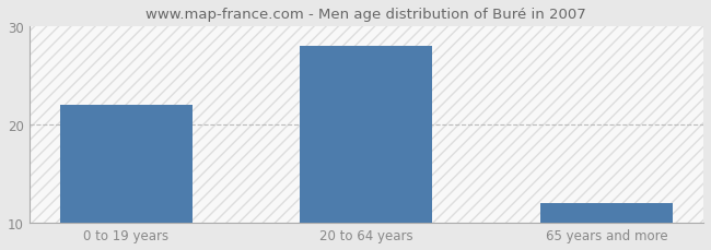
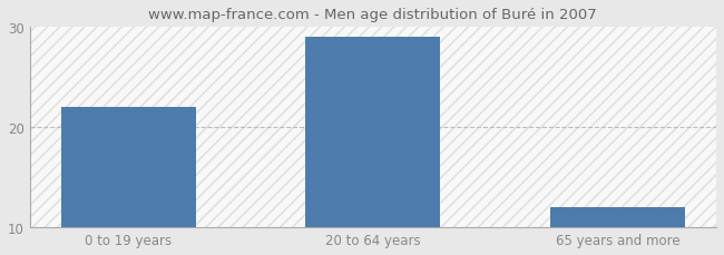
20 to 64 years: 28 -> 29
